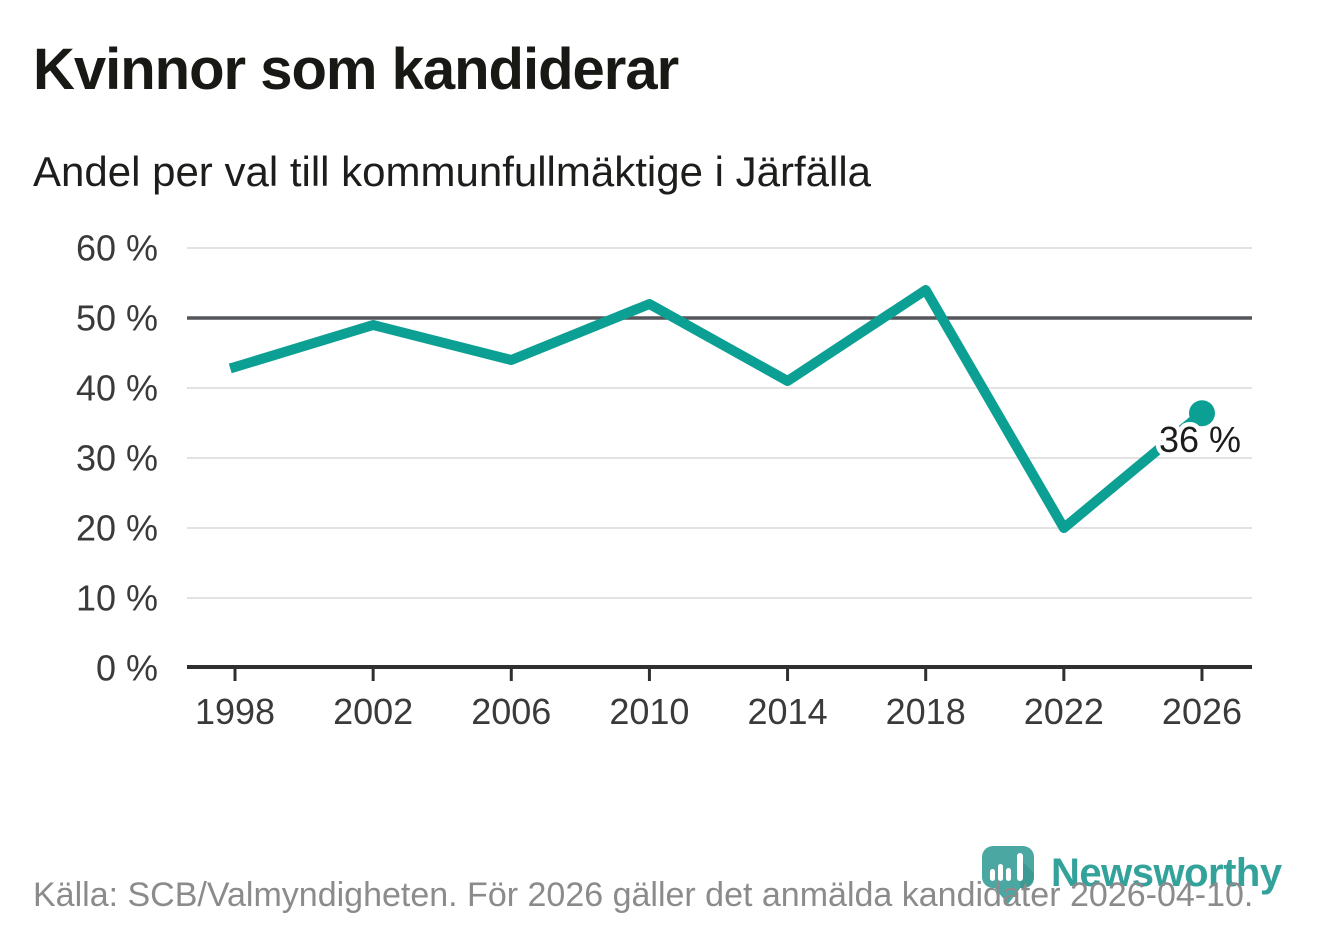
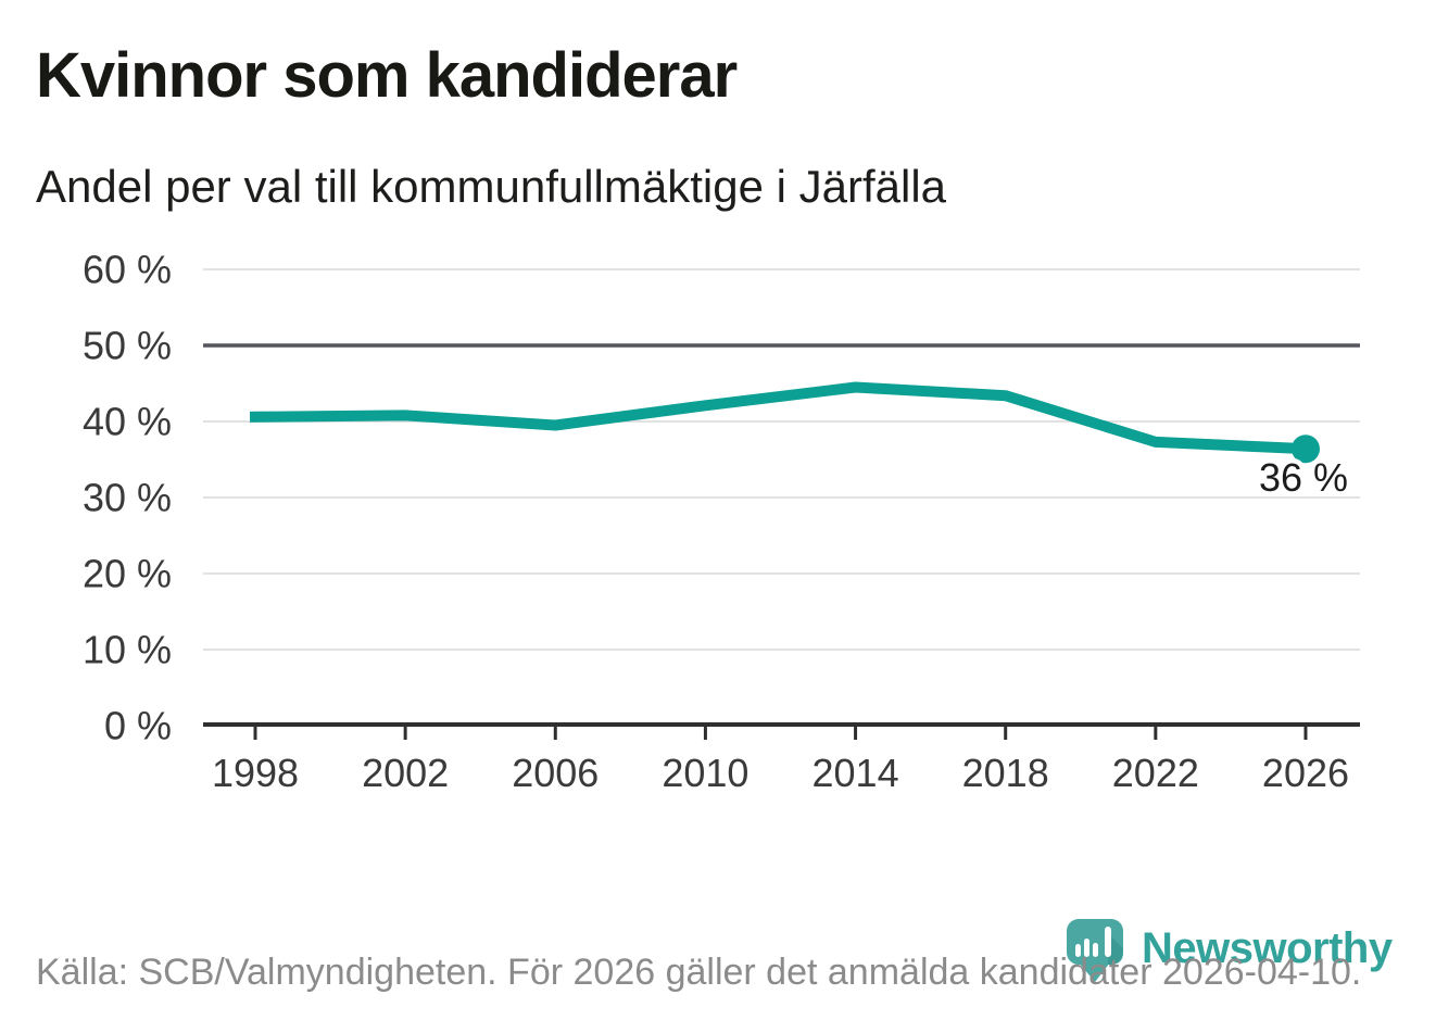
1998: 43% -> 41%
2002: 49% -> 41%
2006: 44% -> 40%
2010: 52% -> 42%
2014: 41% -> 44%
2018: 54% -> 43%
2022: 20% -> 37%
